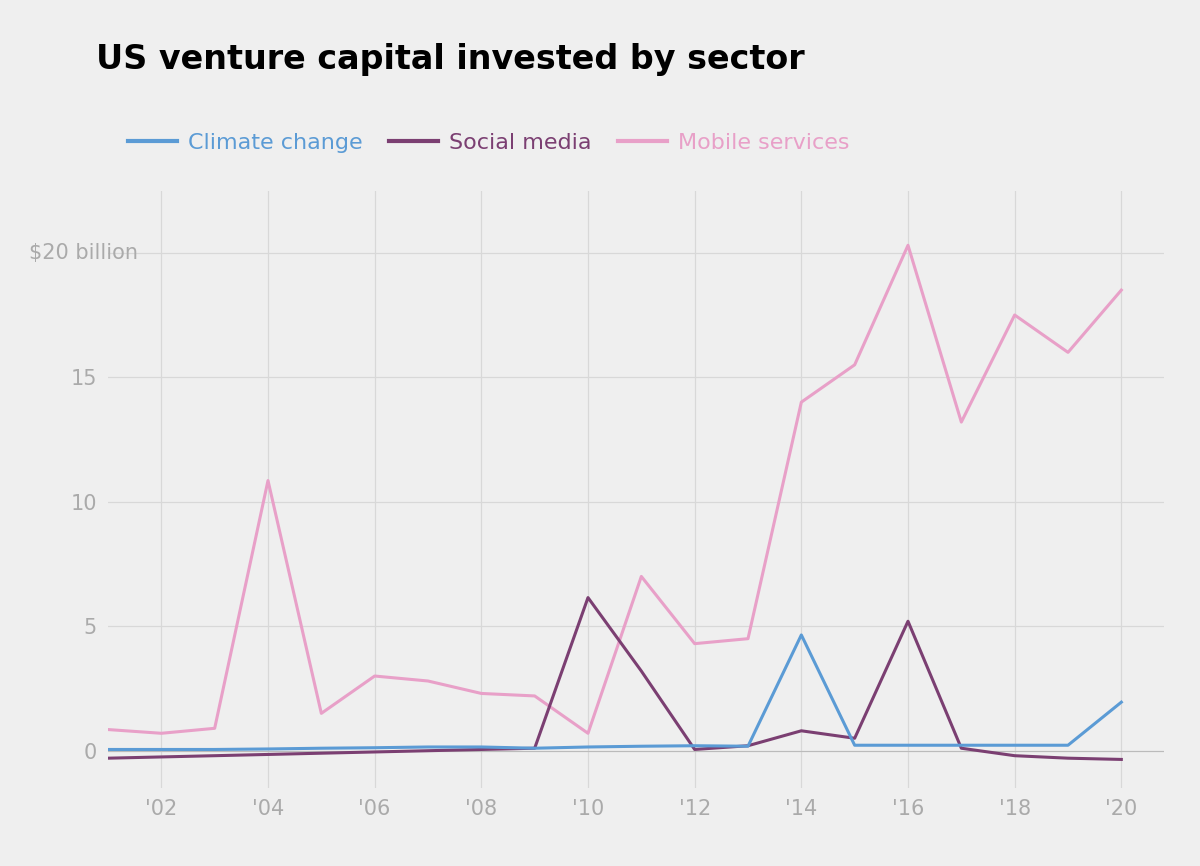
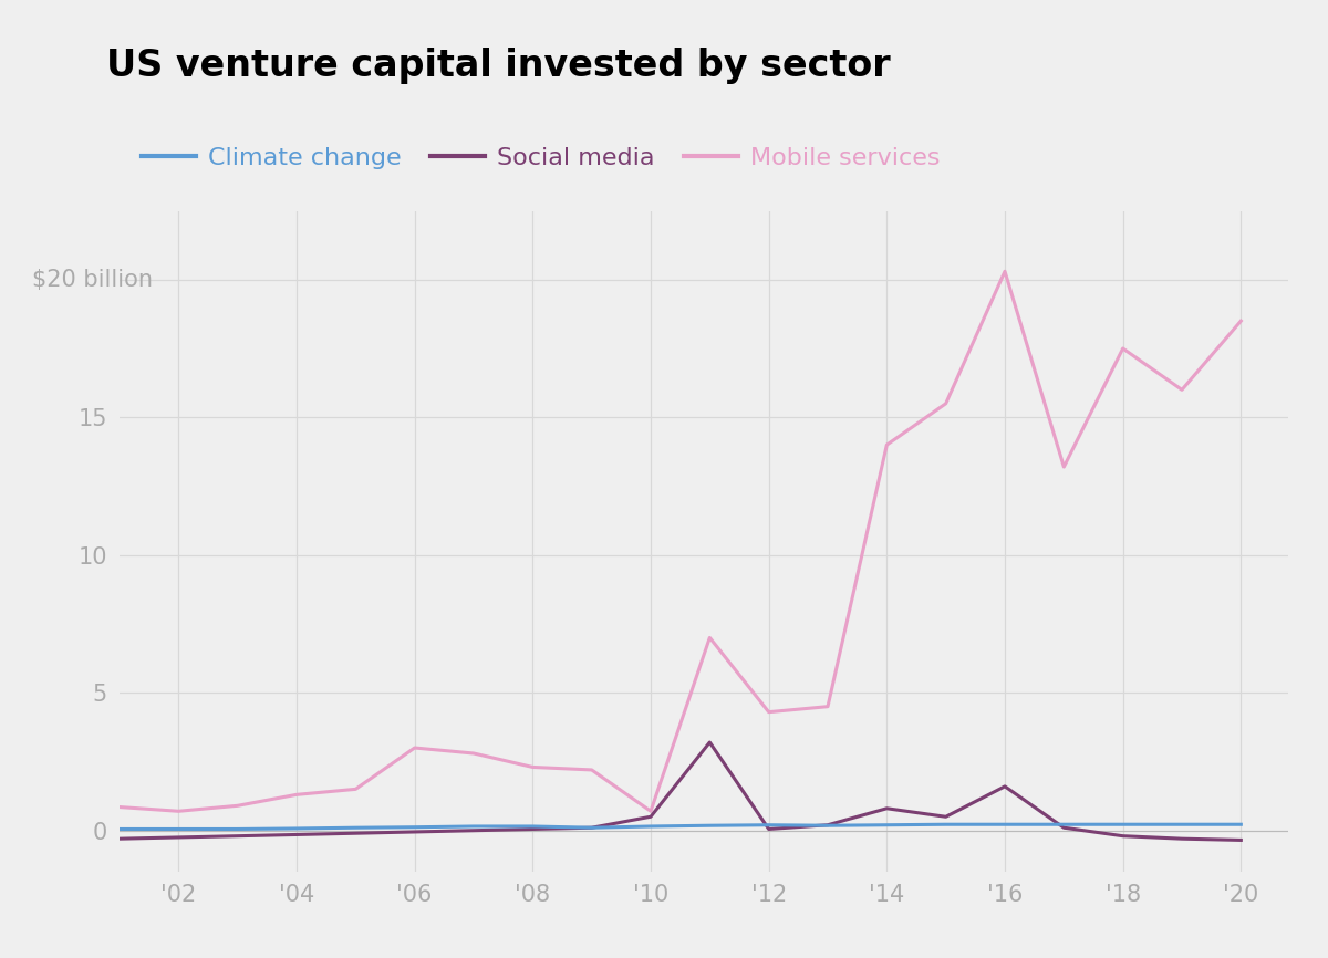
Mobile services/'04: 10.85 -> 1.30
Social media/'10: 6.15 -> 0.50
Climate change/'14: 4.65 -> 0.20
Social media/'16: 5.20 -> 1.60
Climate change/'20: 1.95 -> 0.22
